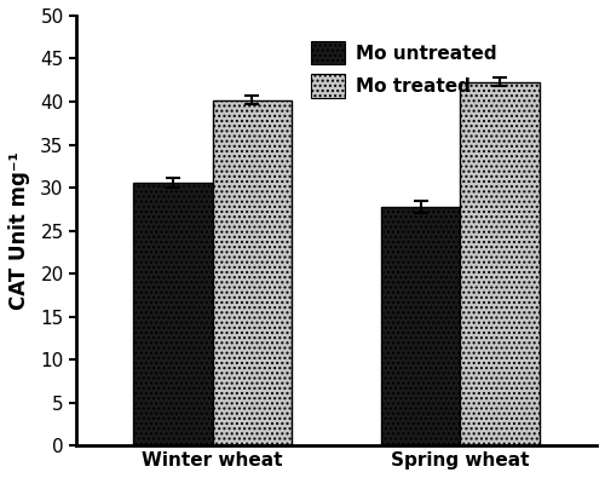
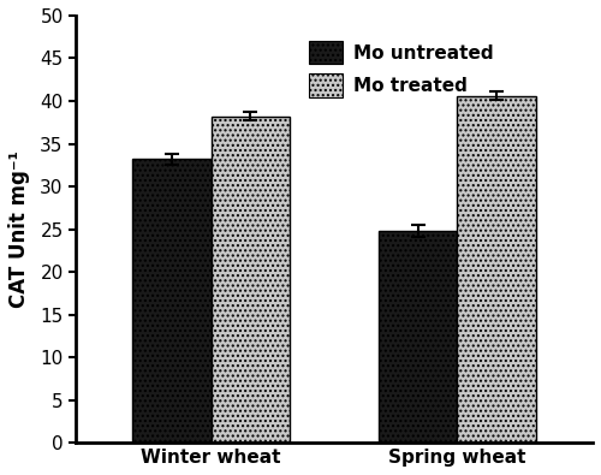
Mo untreated/Winter wheat: 30.6 -> 33.2
Mo treated/Winter wheat: 40.2 -> 38.2
Mo untreated/Spring wheat: 27.8 -> 24.8
Mo treated/Spring wheat: 42.3 -> 40.6
